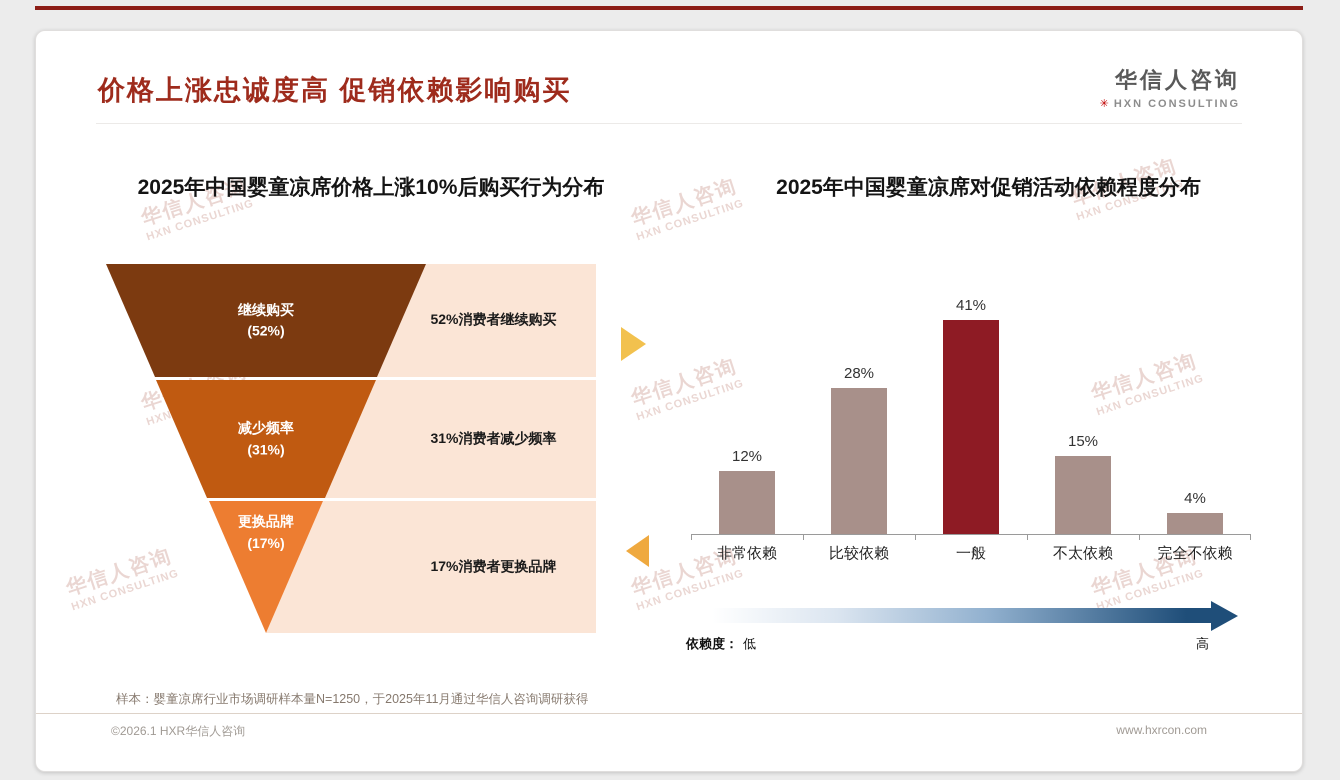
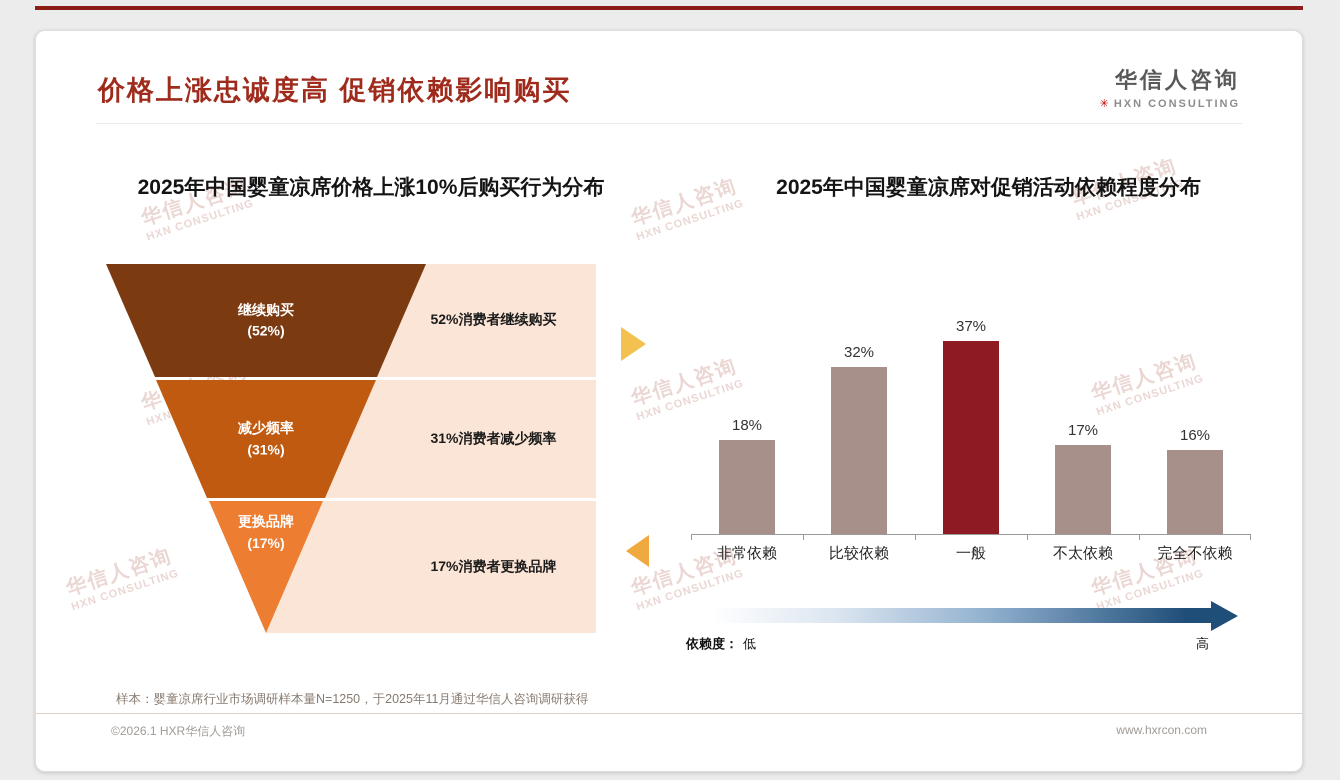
2025年中国婴童凉席对促销活动依赖程度分布/非常依赖: 12% -> 18%
2025年中国婴童凉席对促销活动依赖程度分布/比较依赖: 28% -> 32%
2025年中国婴童凉席对促销活动依赖程度分布/一般: 41% -> 37%
2025年中国婴童凉席对促销活动依赖程度分布/不太依赖: 15% -> 17%
2025年中国婴童凉席对促销活动依赖程度分布/完全不依赖: 4% -> 16%
